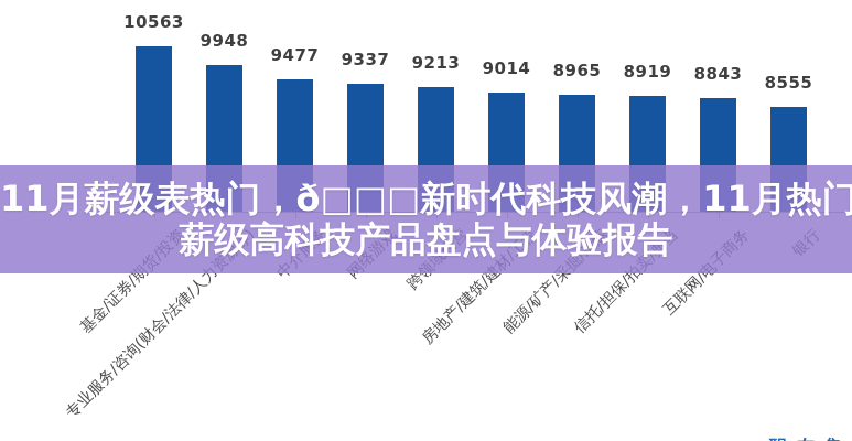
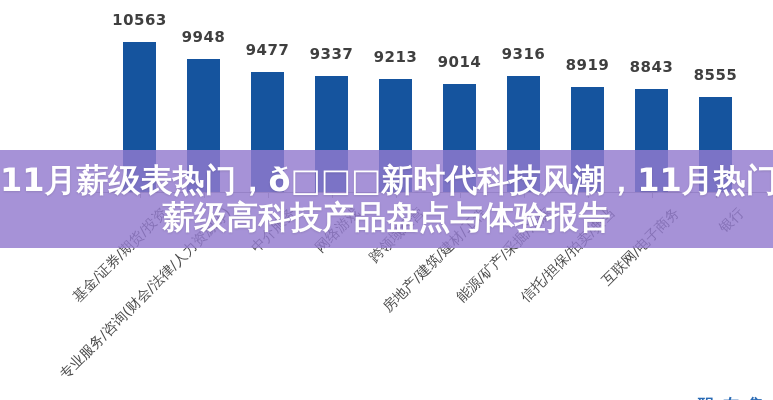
能源/矿产/采掘/冶炼: 8965 -> 9316
